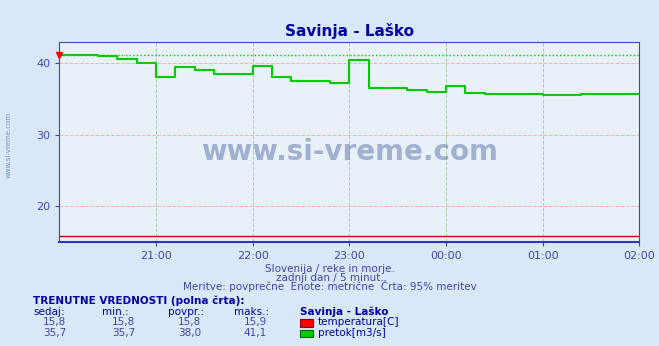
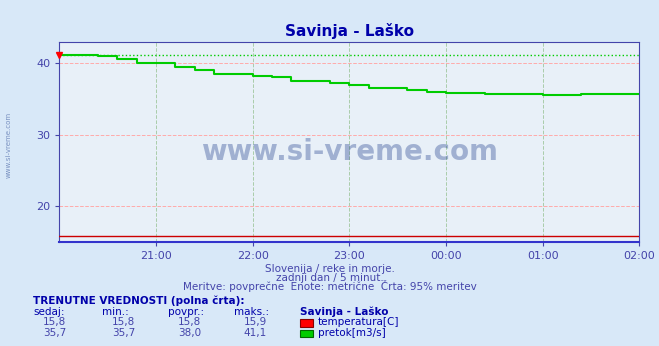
21:00: 38.0 -> 40.0
22:00: 39.6 -> 38.2
23:00: 40.4 -> 37.0
00:00: 36.8 -> 35.8
